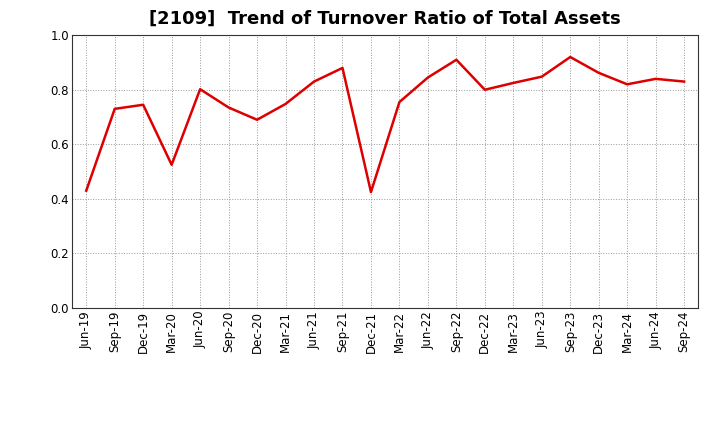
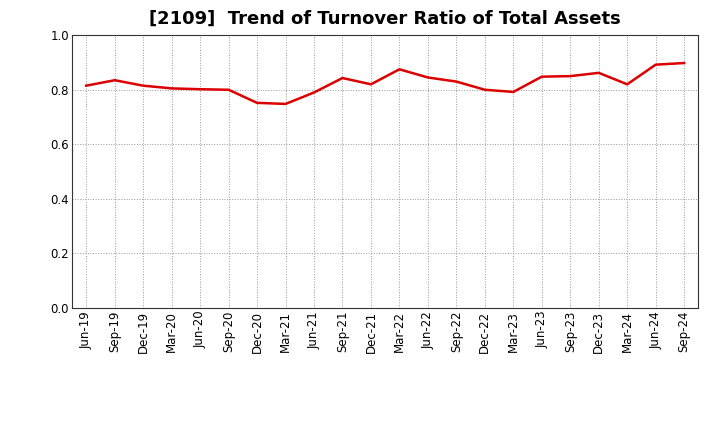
Jun-19: 0.430 -> 0.815
Sep-19: 0.730 -> 0.835
Dec-19: 0.745 -> 0.815
Mar-20: 0.525 -> 0.805
Sep-20: 0.735 -> 0.800
Dec-20: 0.690 -> 0.752
Jun-21: 0.830 -> 0.790
Sep-21: 0.880 -> 0.843
Dec-21: 0.425 -> 0.820
Mar-22: 0.755 -> 0.875
Sep-22: 0.910 -> 0.830
Mar-23: 0.825 -> 0.792
Sep-23: 0.920 -> 0.850
Jun-24: 0.840 -> 0.892
Sep-24: 0.830 -> 0.898
